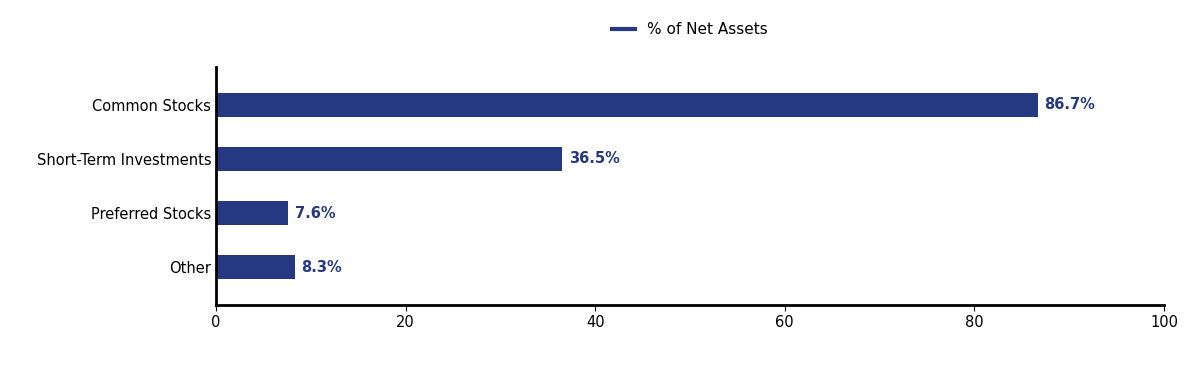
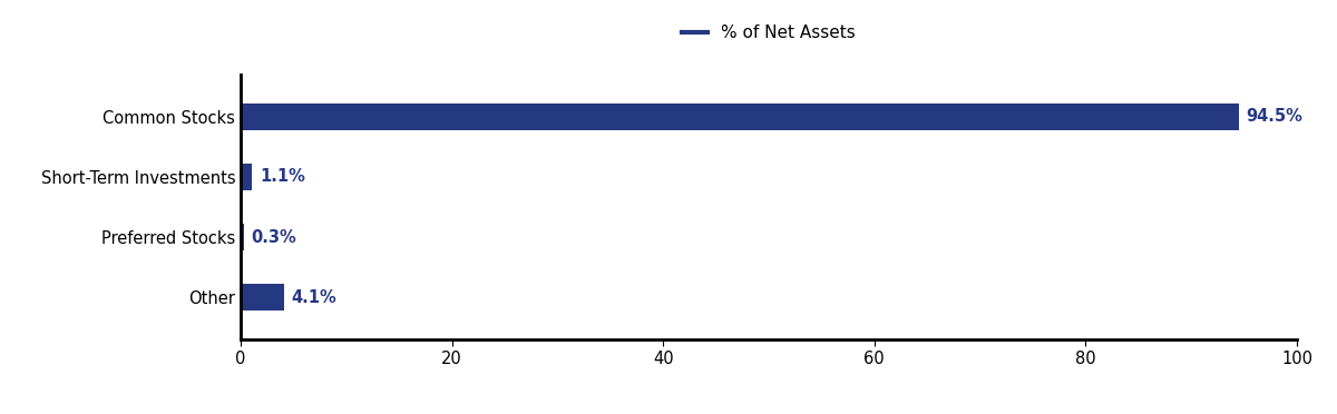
Common Stocks: 86.7% -> 94.5%
Short-Term Investments: 36.5% -> 1.1%
Preferred Stocks: 7.6% -> 0.3%
Other: 8.3% -> 4.1%
